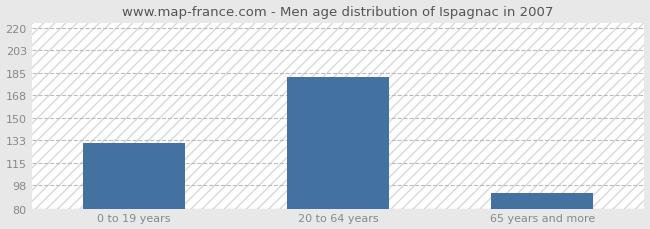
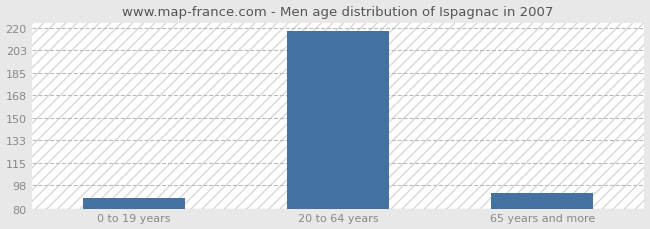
0 to 19 years: 131 -> 88
20 to 64 years: 182 -> 218
